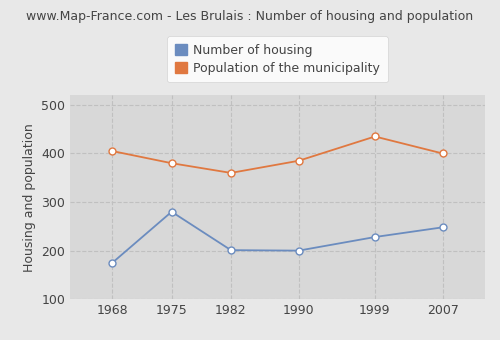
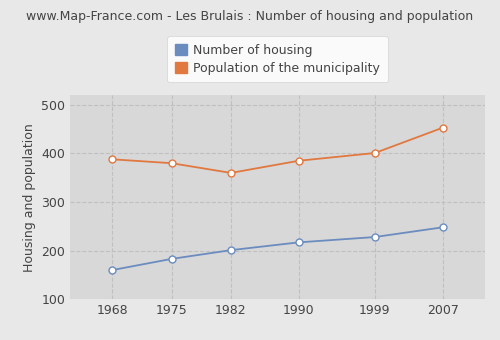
Number of housing/1968: 175 -> 160
Population of the municipality/1968: 405 -> 388
Number of housing/1975: 280 -> 183
Number of housing/1990: 200 -> 217
Population of the municipality/1999: 435 -> 401
Population of the municipality/2007: 400 -> 453
